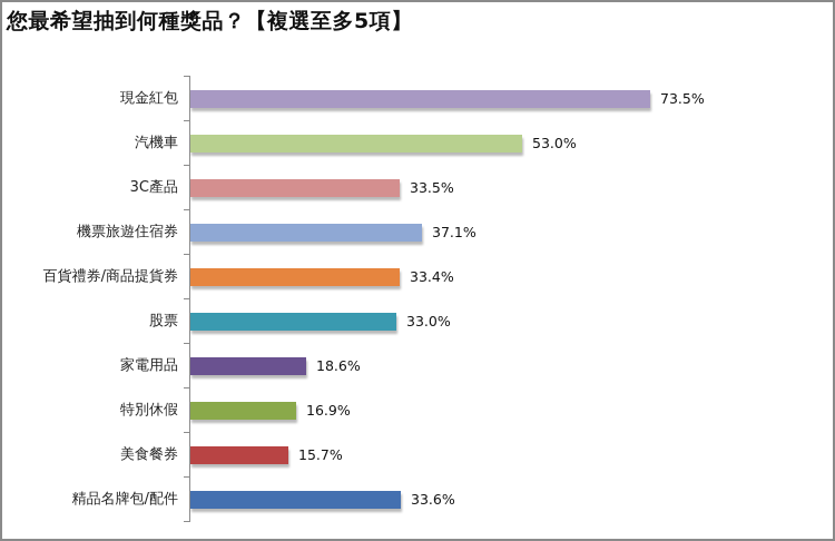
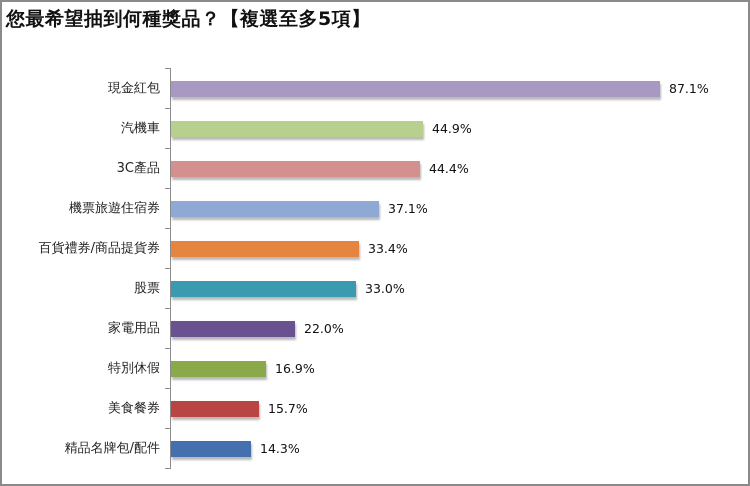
現金紅包: 73.5% -> 87.1%
汽機車: 53.0% -> 44.9%
3C產品: 33.5% -> 44.4%
家電用品: 18.6% -> 22.0%
精品名牌包/配件: 33.6% -> 14.3%
